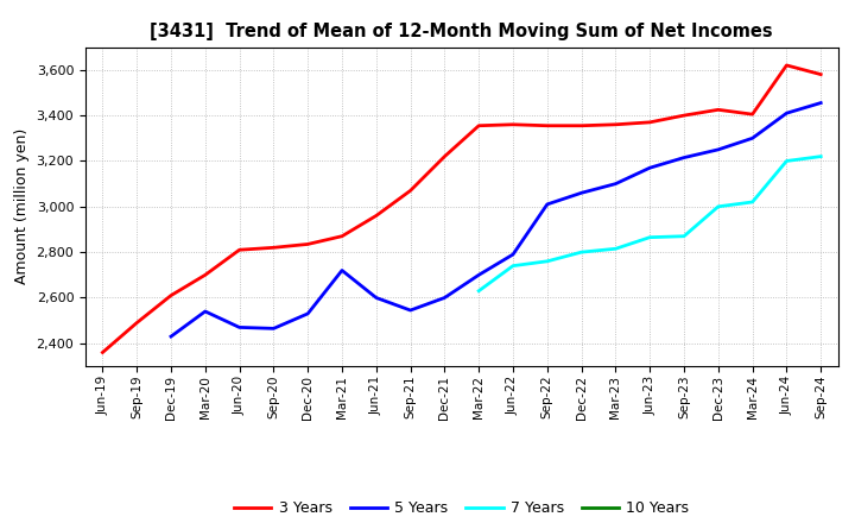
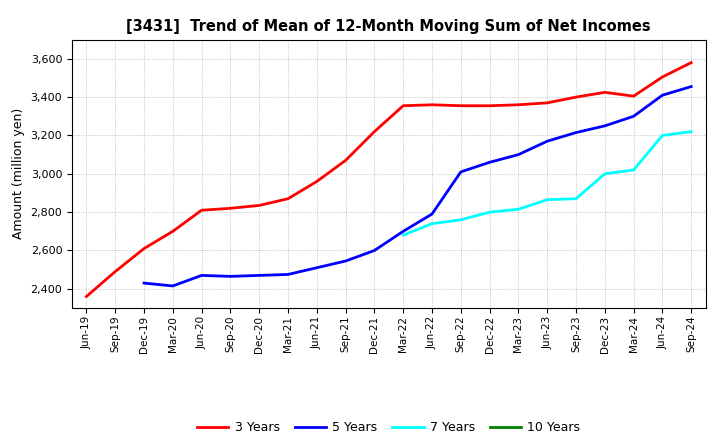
5 Years/Mar-20: 2,540 -> 2,420
5 Years/Dec-20: 2,530 -> 2,470
5 Years/Mar-21: 2,720 -> 2,480
5 Years/Jun-21: 2,600 -> 2,510
7 Years/Mar-22: 2,630 -> 2,680
3 Years/Jun-24: 3,620 -> 3,500
